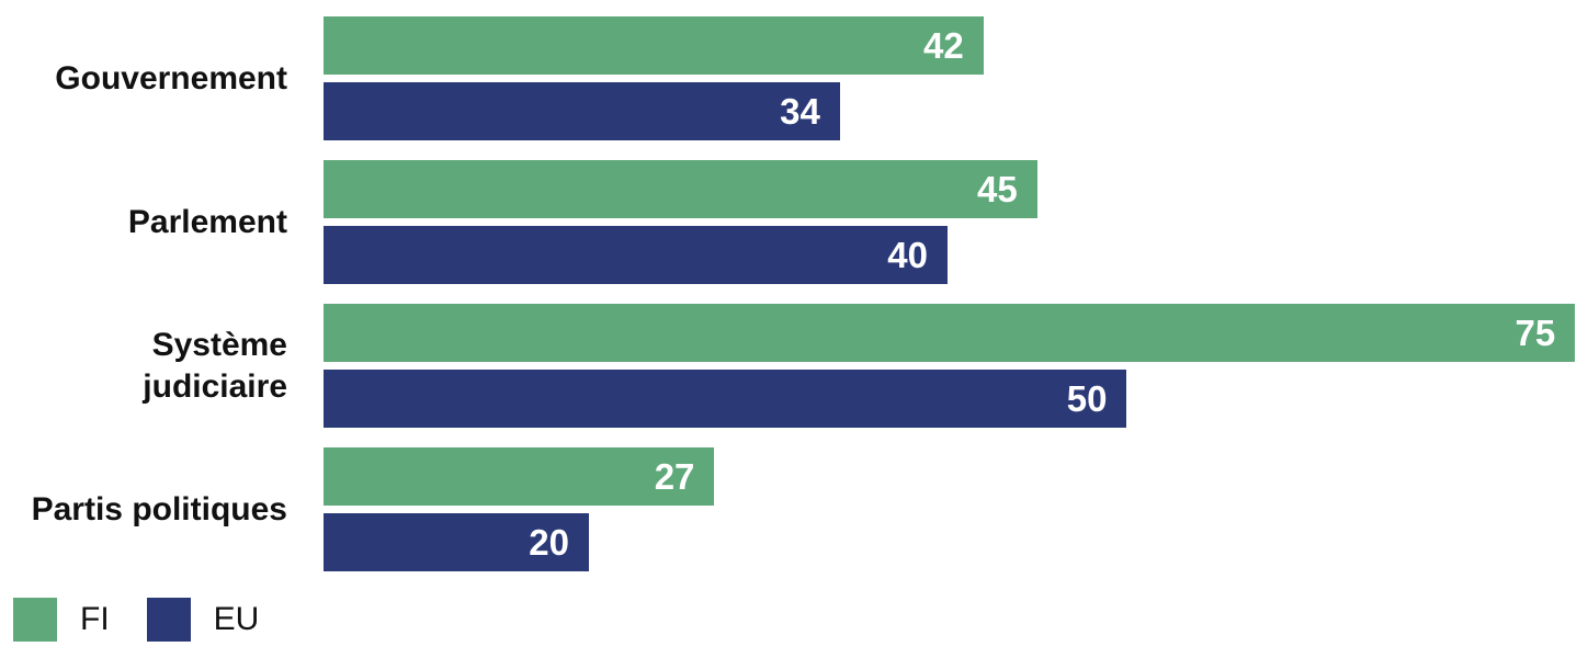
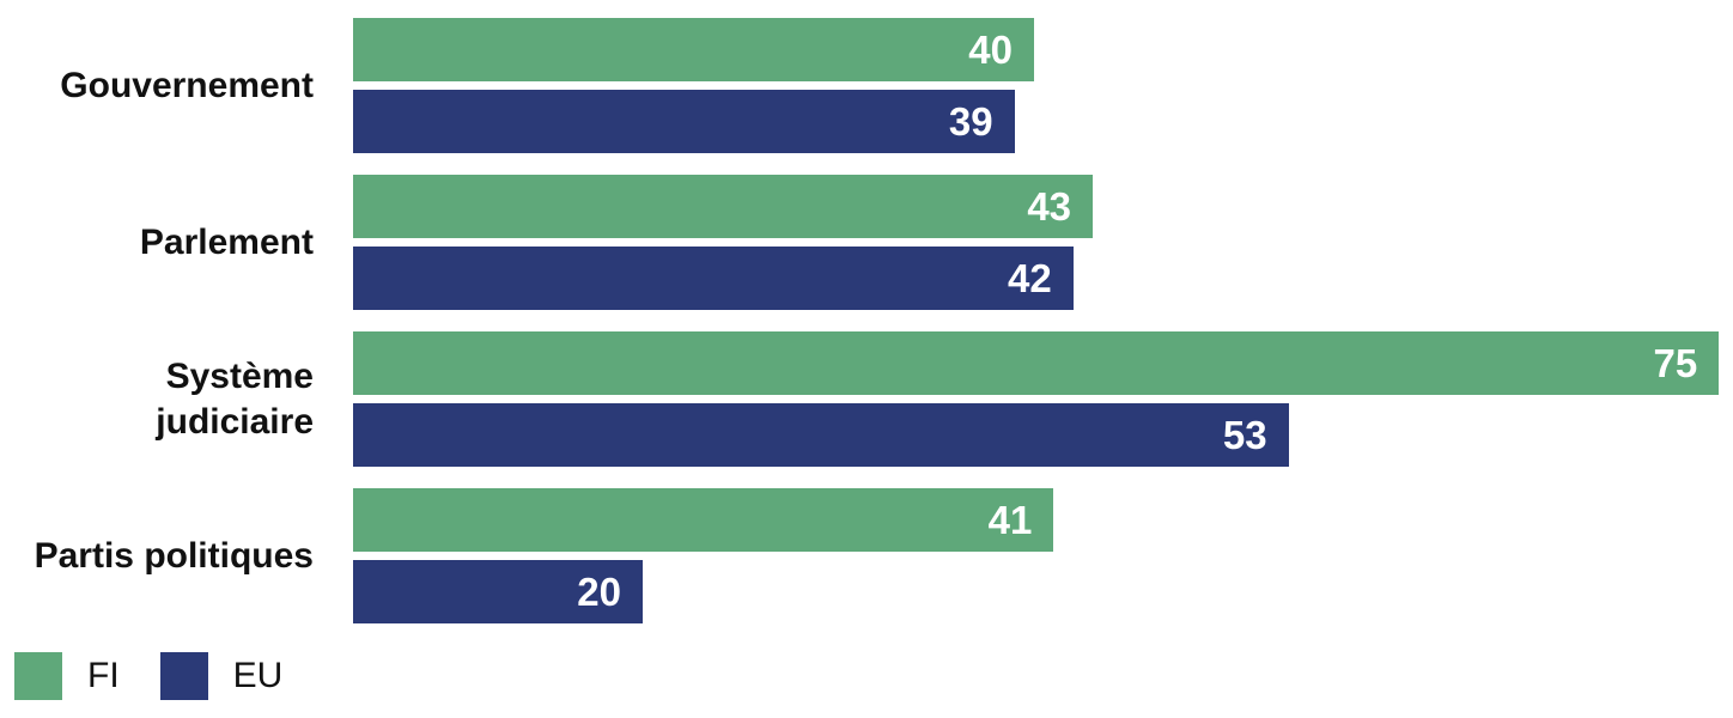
FI/Gouvernement: 42 -> 40
EU/Gouvernement: 34 -> 39
FI/Parlement: 45 -> 43
EU/Parlement: 40 -> 42
EU/Système judiciaire: 50 -> 53
FI/Partis politiques: 27 -> 41
